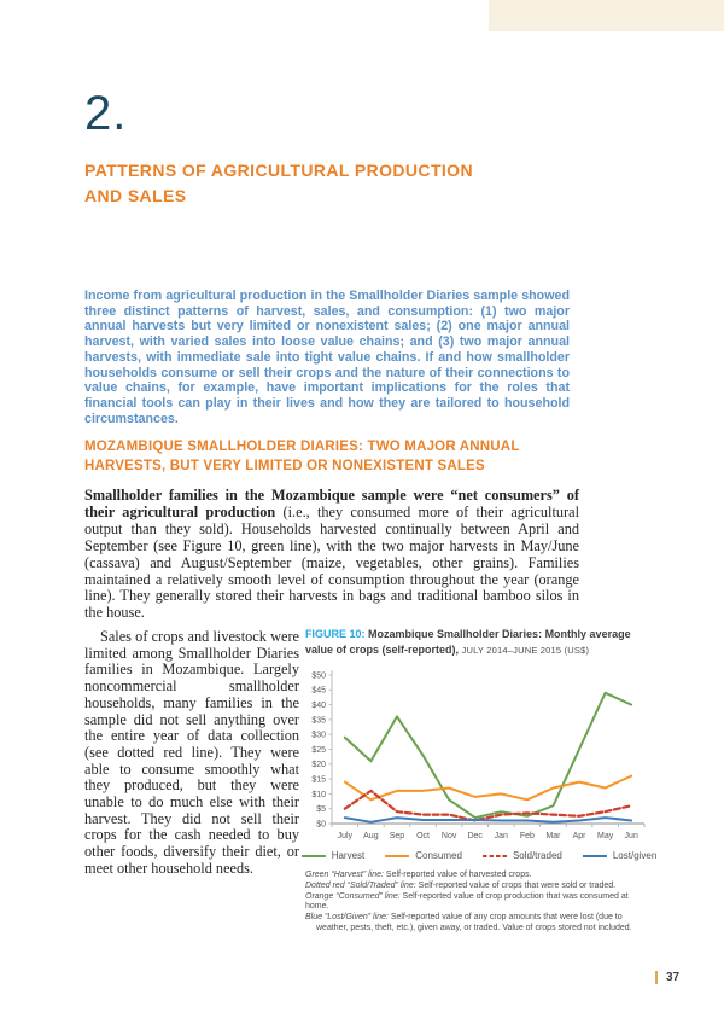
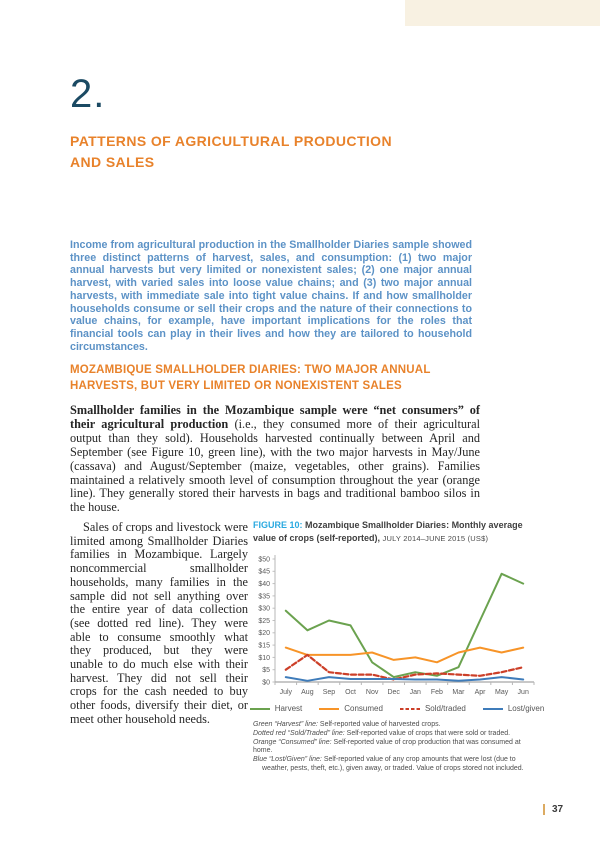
Consumed/Aug: $8 -> $11
Harvest/Sep: $36 -> $25
Consumed/Jun: $16 -> $14
